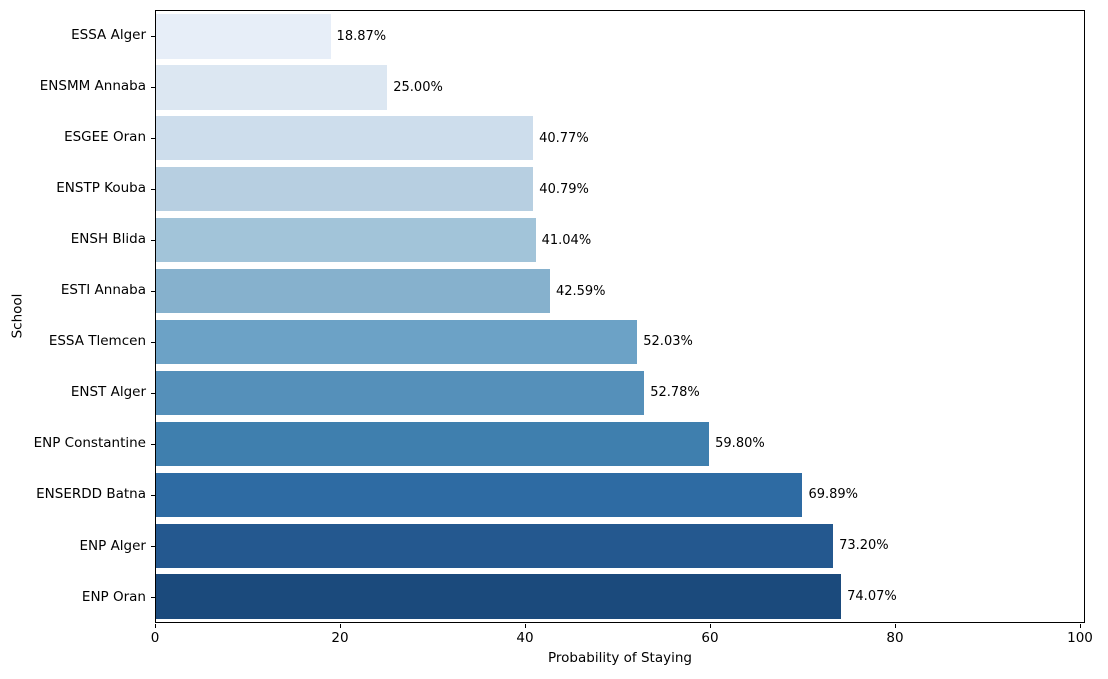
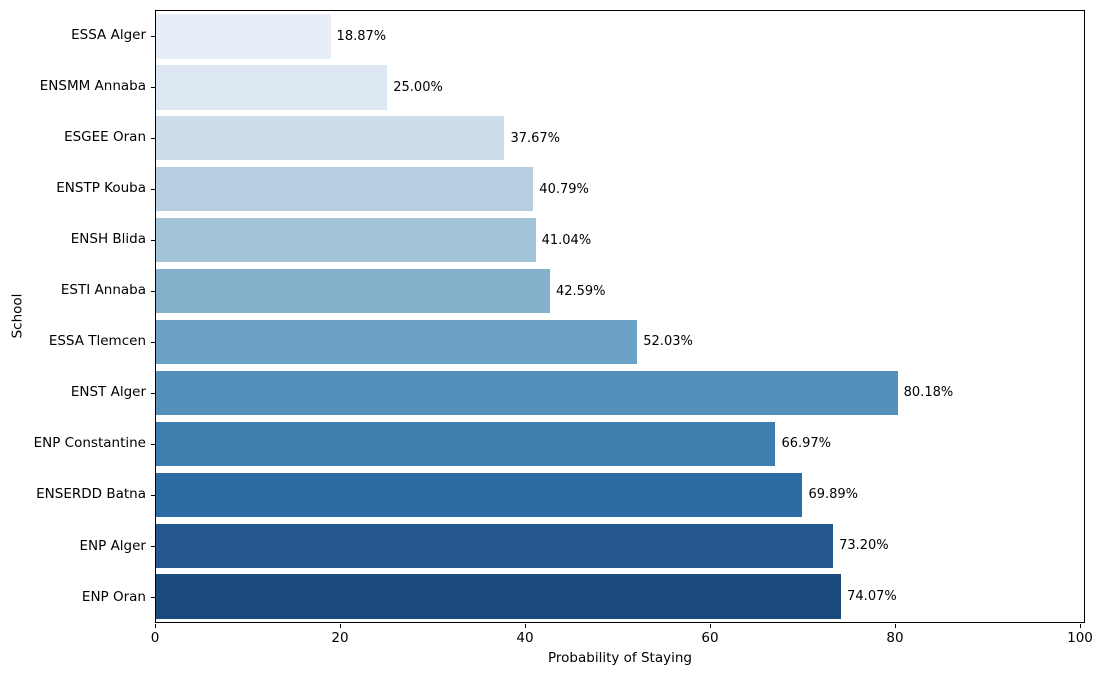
ESGEE Oran: 40.77% -> 37.67%
ENST Alger: 52.78% -> 80.18%
ENP Constantine: 59.80% -> 66.97%
